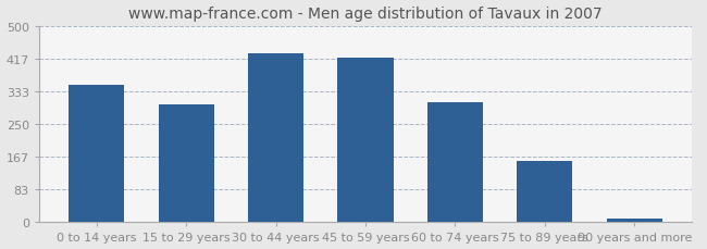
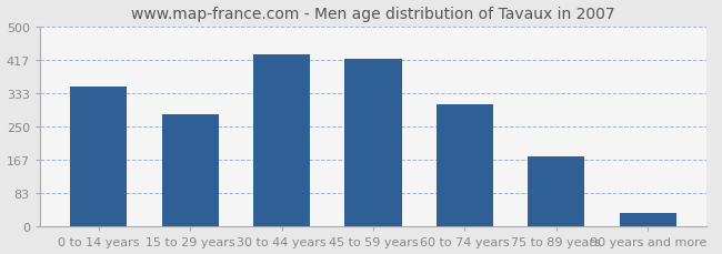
15 to 29 years: 300 -> 280
75 to 89 years: 155 -> 175
90 years and more: 10 -> 35
